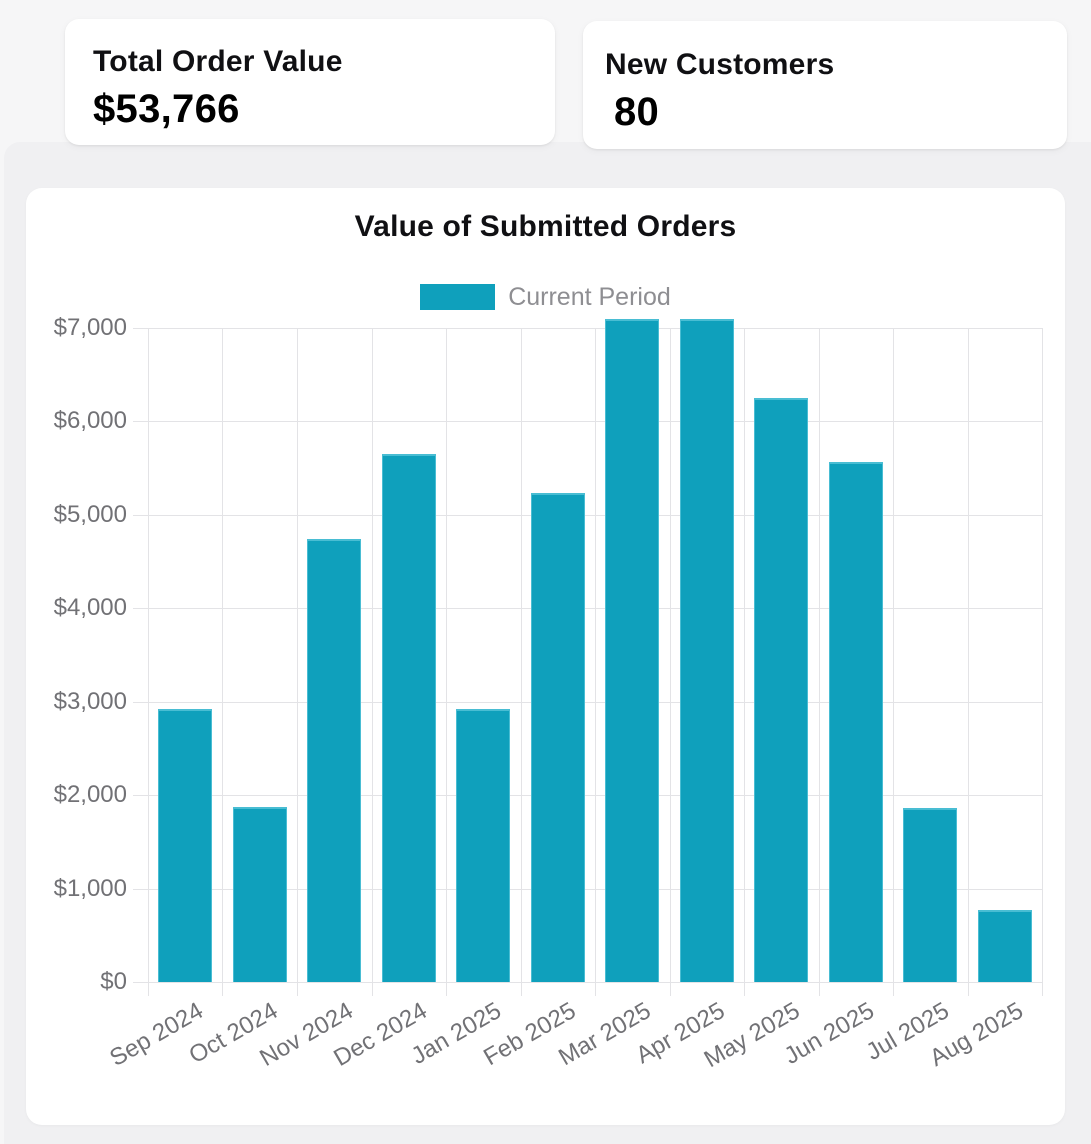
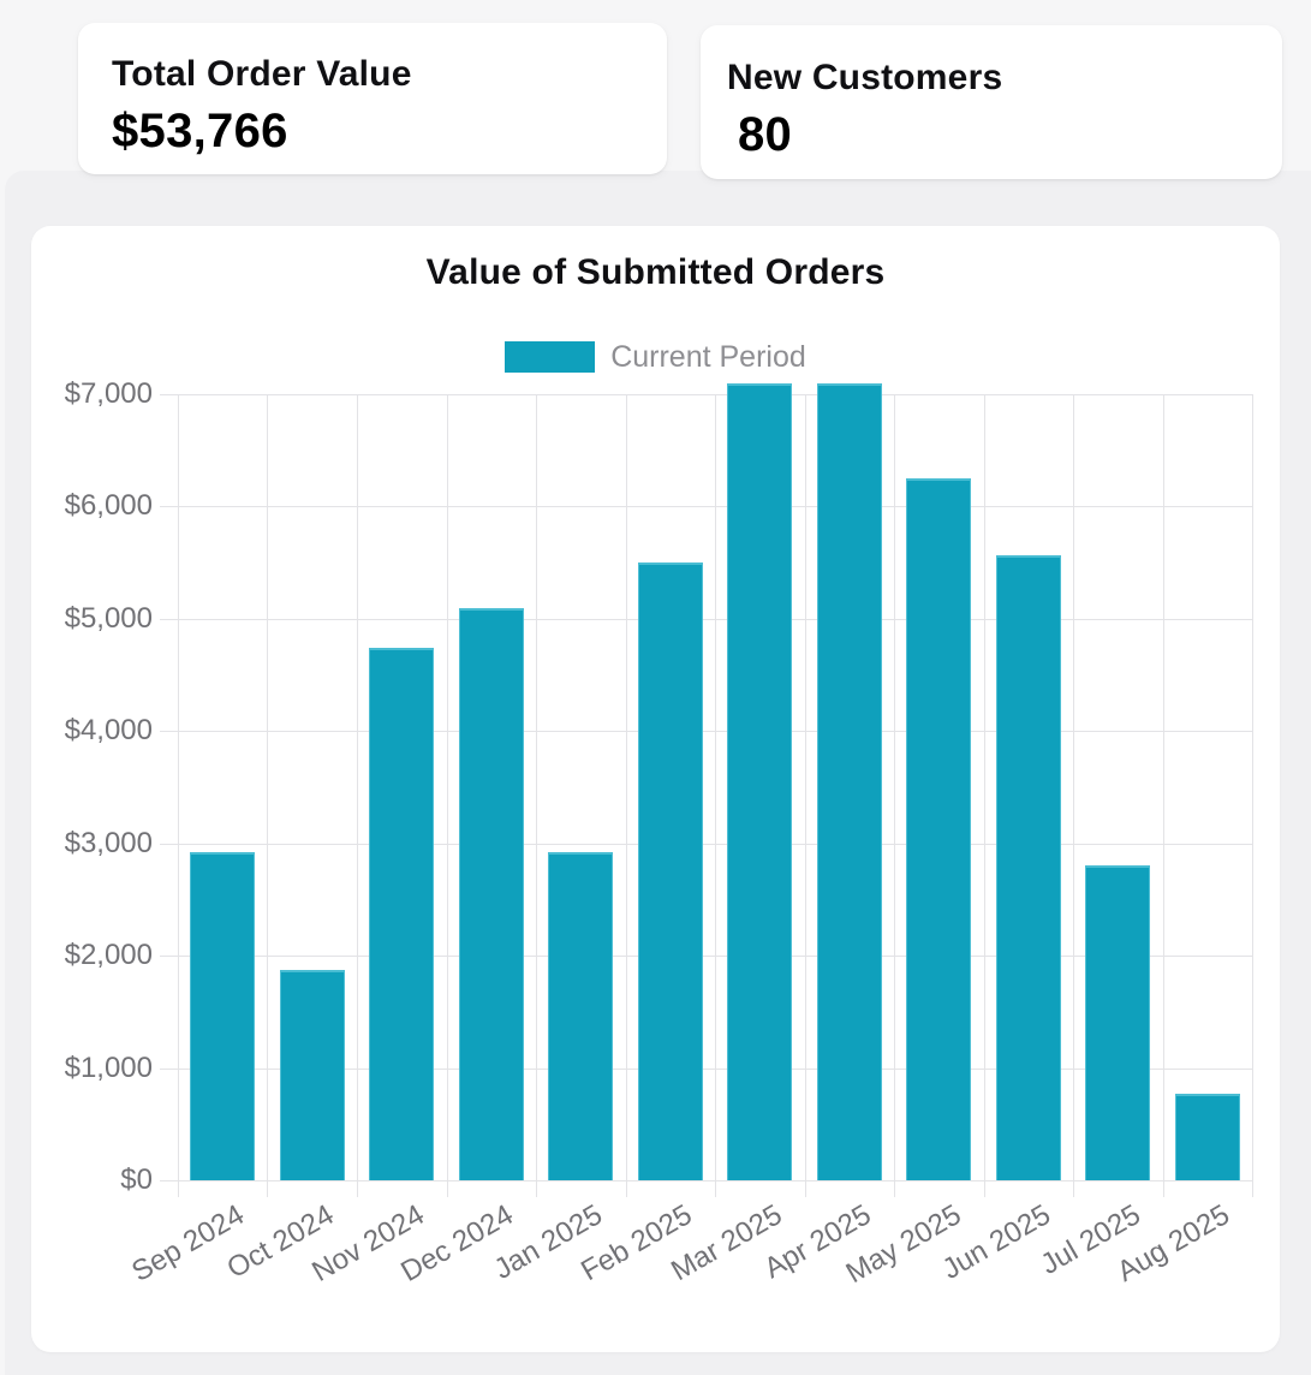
Dec 2024: $5600 -> $5100
Feb 2025: $5200 -> $5500
Jul 2025: $1900 -> $2800
